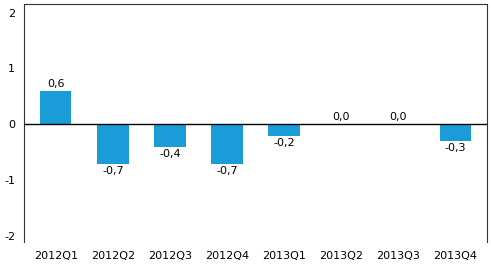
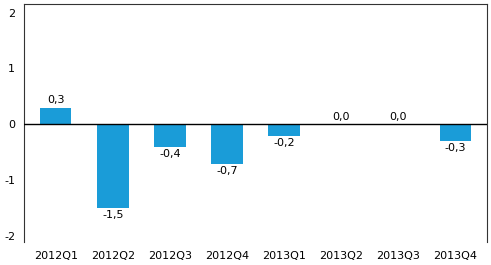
2012Q1: 0,6 -> 0,3
2012Q2: -0,7 -> -1,5
